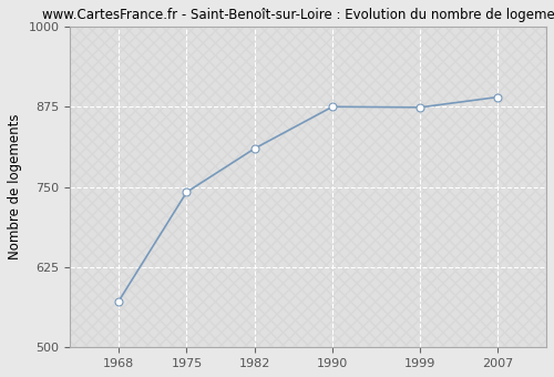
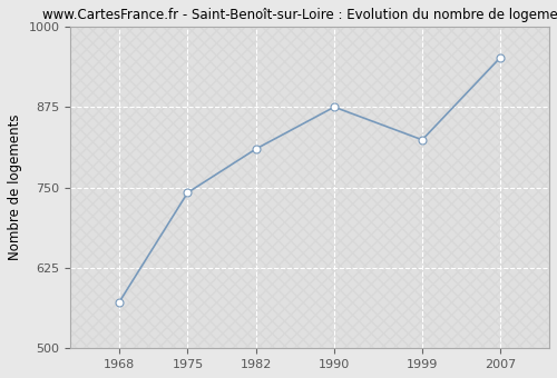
1999: 874 -> 824
2007: 890 -> 952
